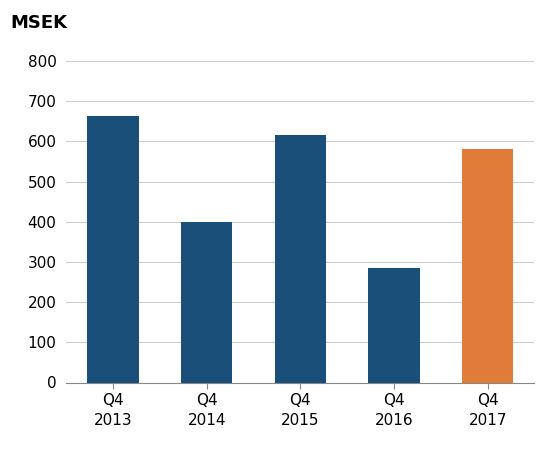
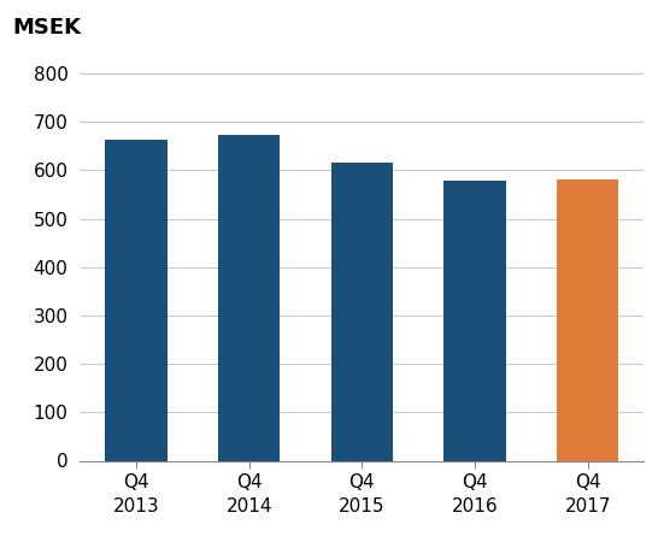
Q4 2014: 400 -> 673
Q4 2016: 285 -> 578
